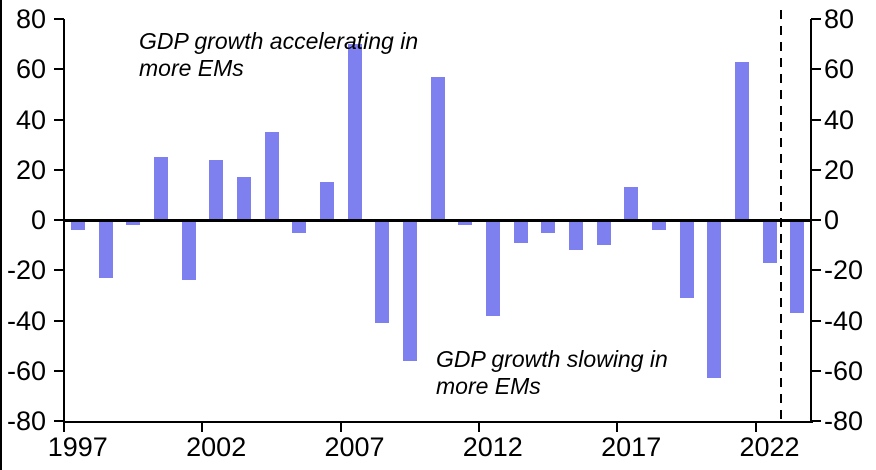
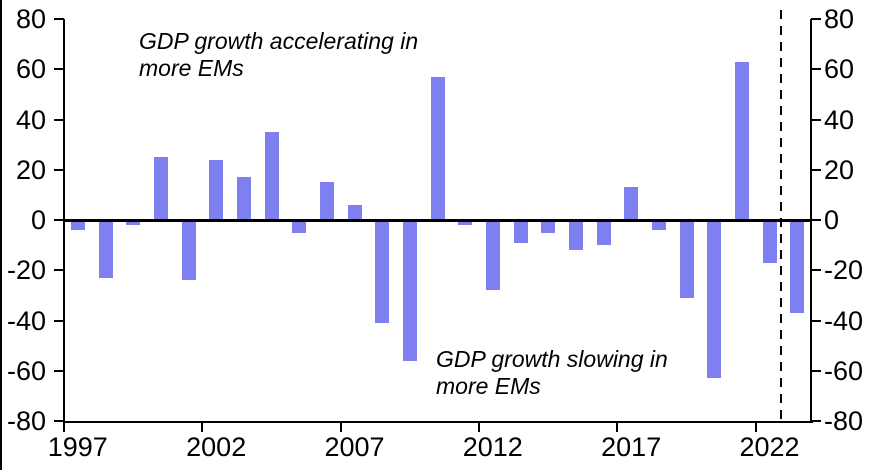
2007: 70 -> 6
2012: -38 -> -28
